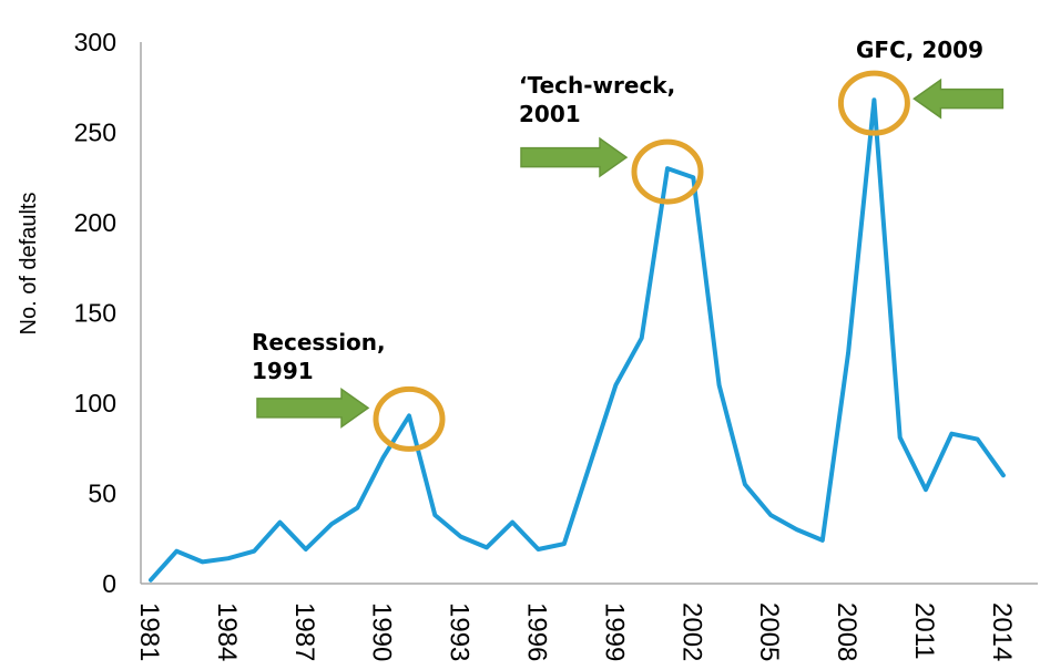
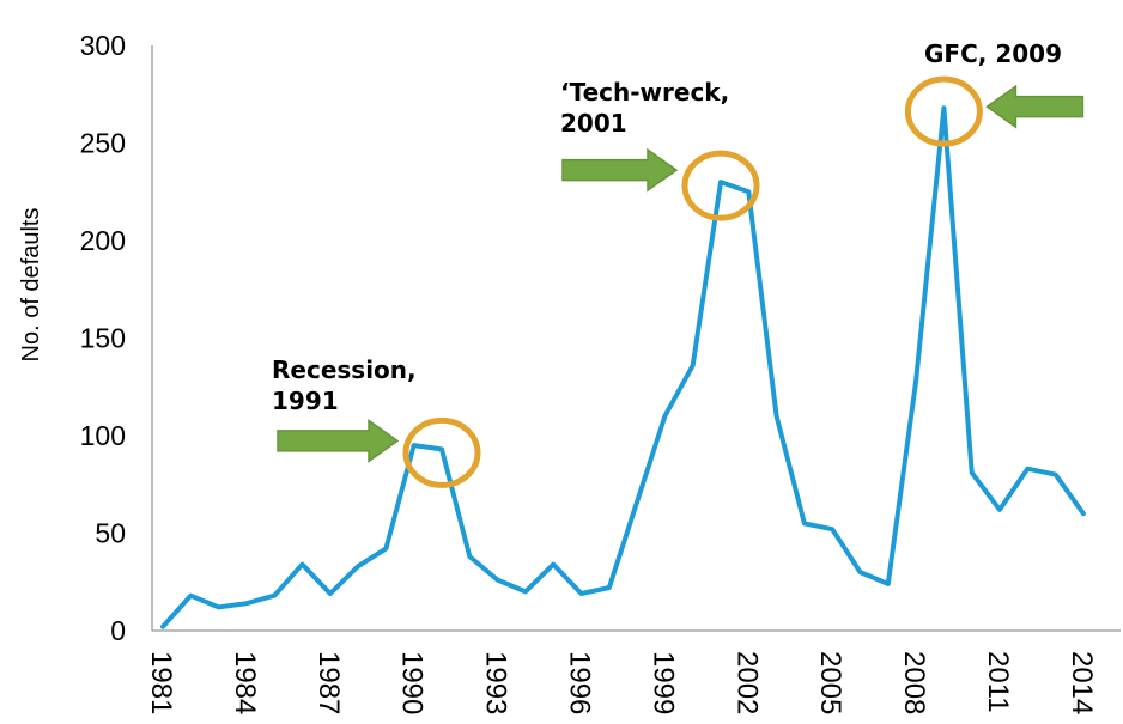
1990: 70 -> 95
2005: 38 -> 52
2011: 52 -> 62
